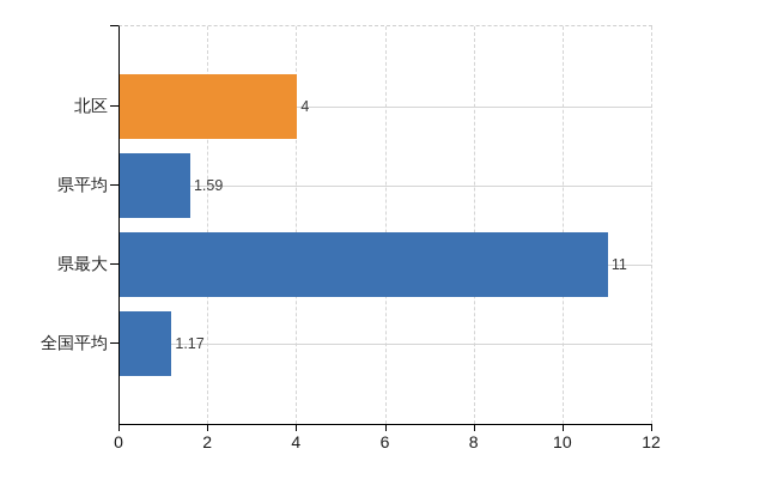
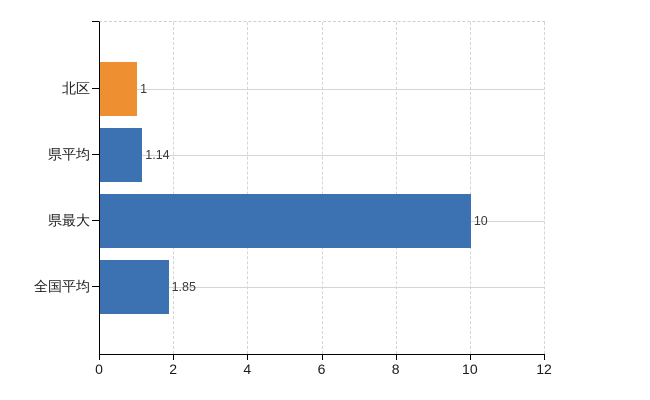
北区: 4 -> 1
県平均: 1.59 -> 1.14
県最大: 11 -> 10
全国平均: 1.17 -> 1.85
